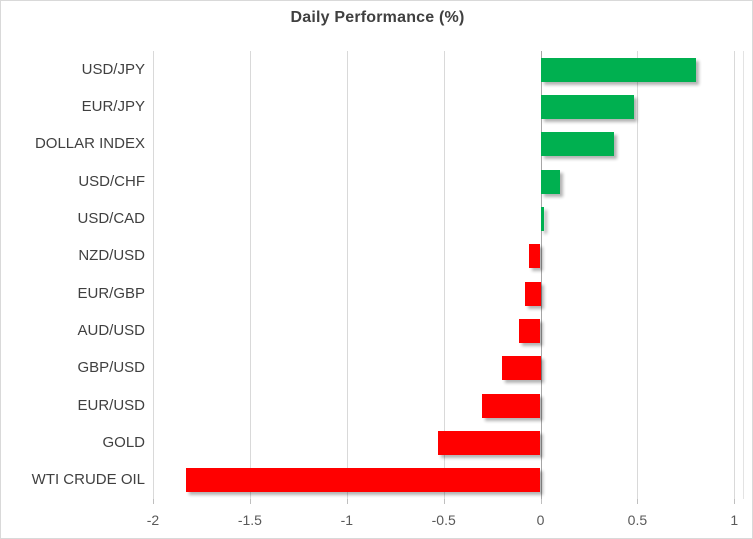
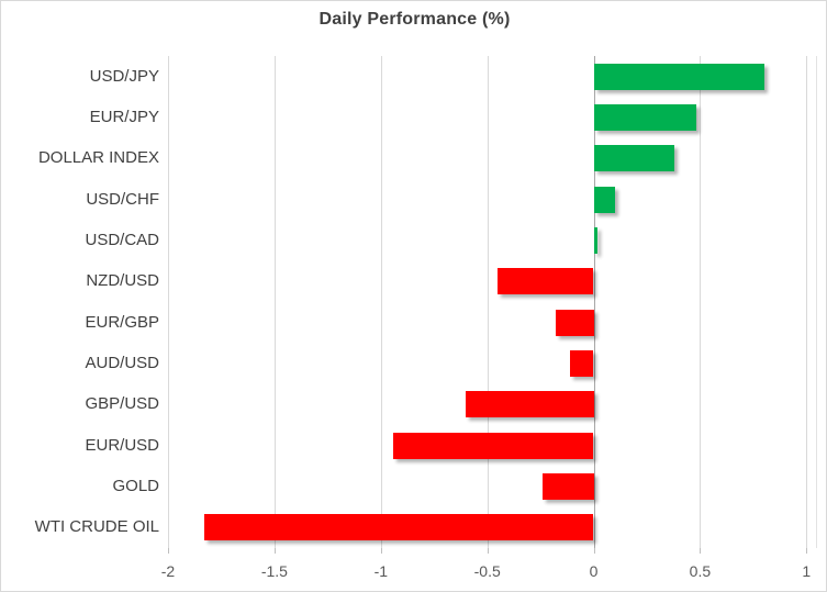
NZD/USD: -0.06 -> -0.45
EUR/GBP: -0.08 -> -0.18
GBP/USD: -0.20 -> -0.60
EUR/USD: -0.30 -> -0.94
GOLD: -0.53 -> -0.24
